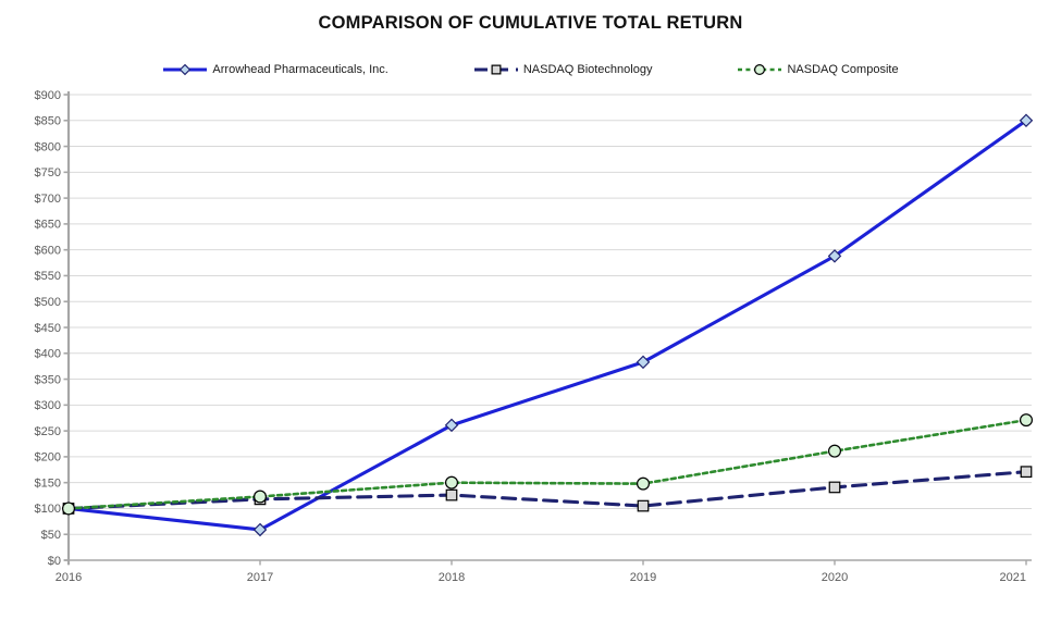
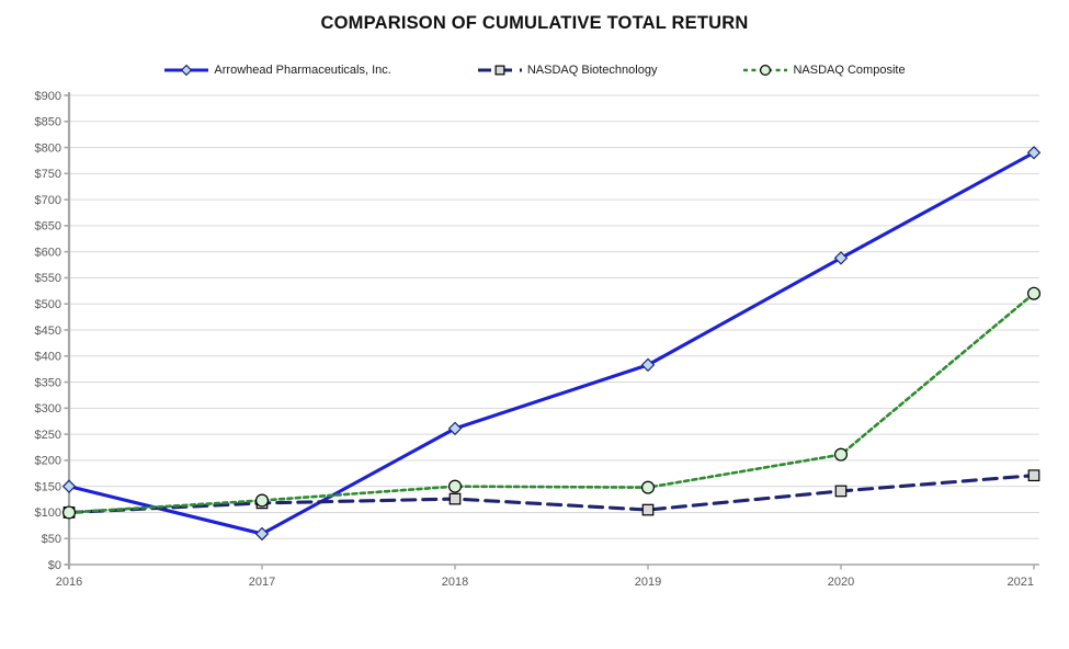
Arrowhead Pharmaceuticals, Inc./2016: $100 -> $150
Arrowhead Pharmaceuticals, Inc./2021: $850 -> $790
NASDAQ Composite/2021: $270 -> $520
